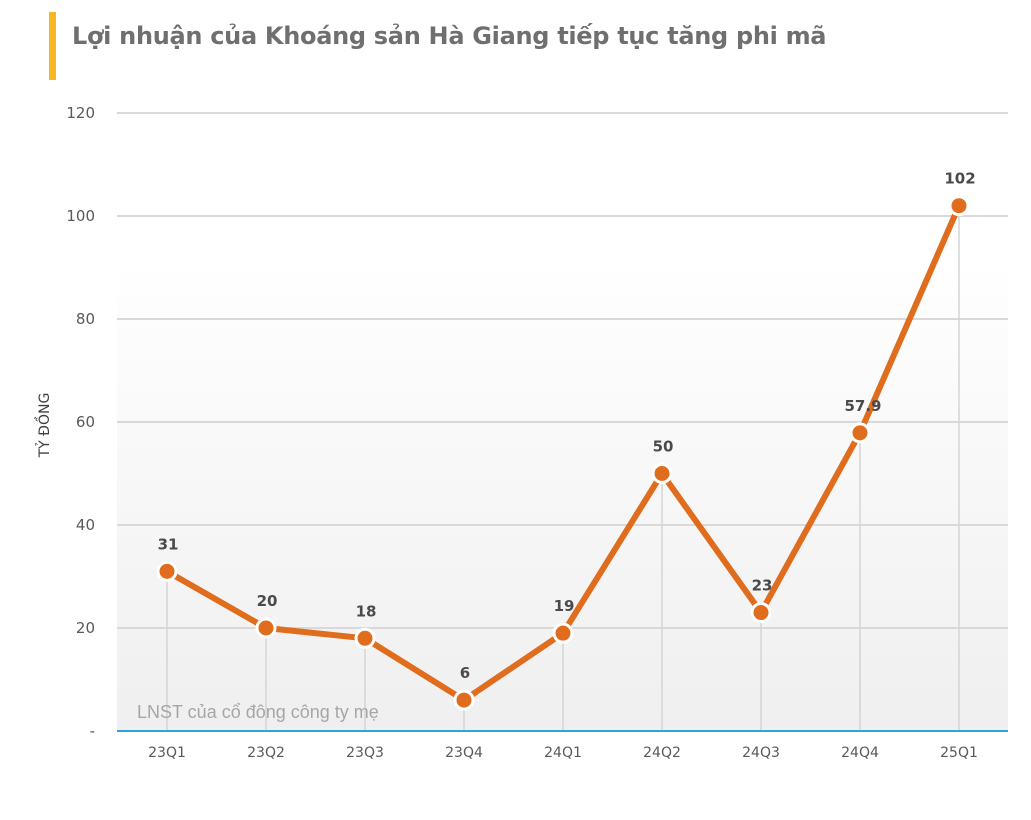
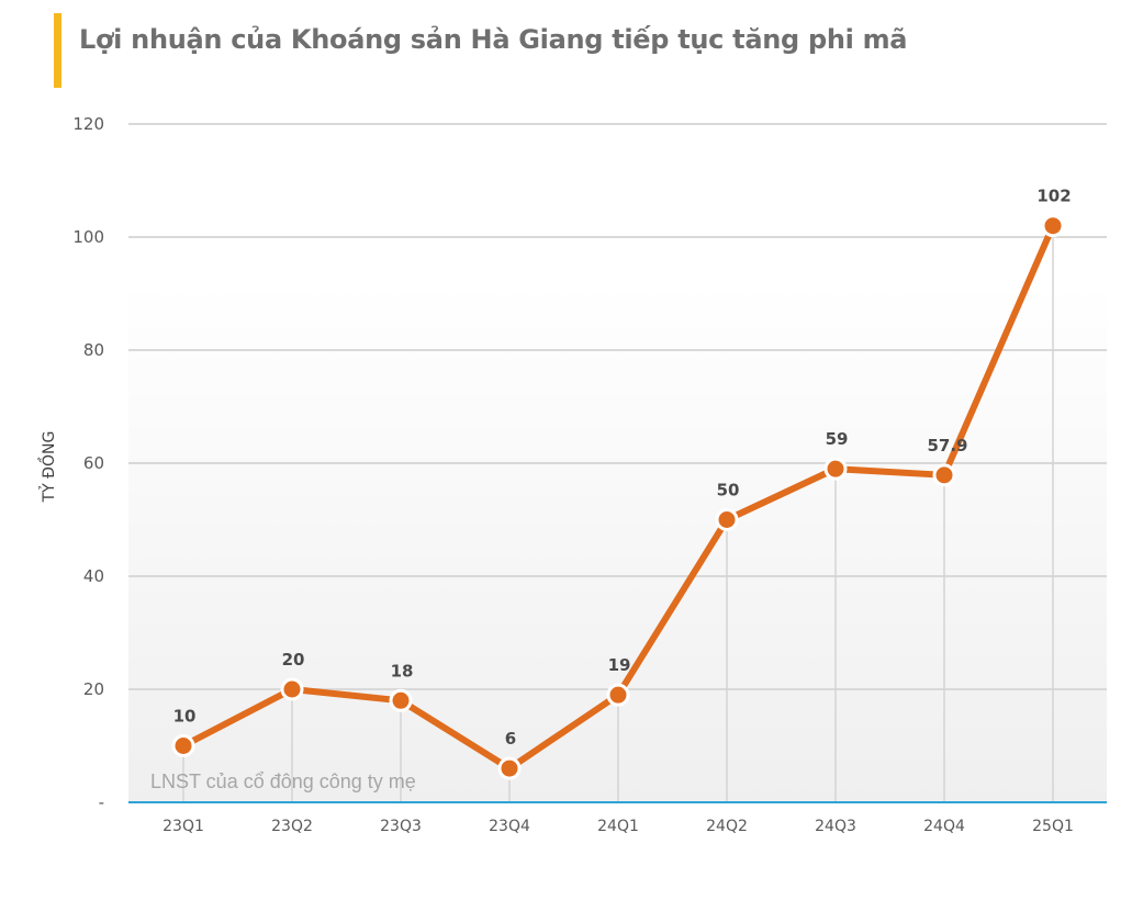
23Q1: 31 -> 10
24Q3: 23 -> 59
